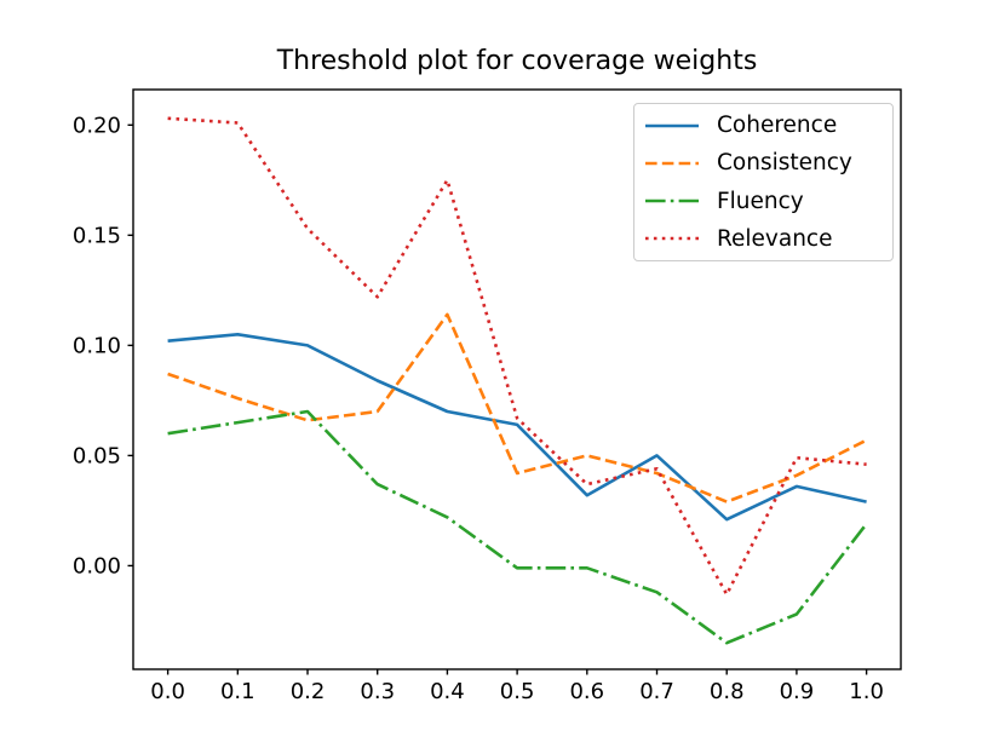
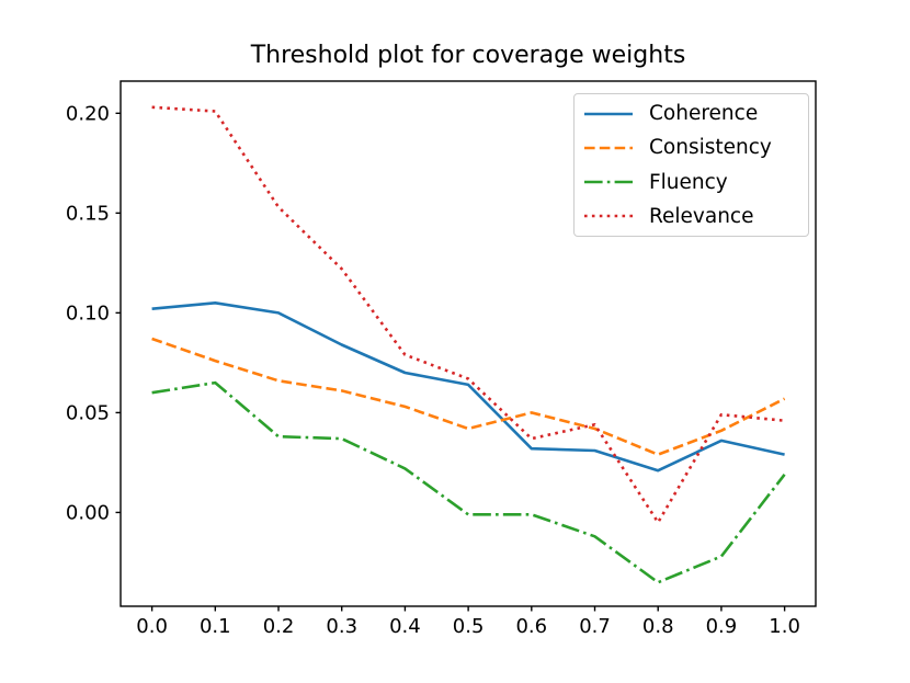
Fluency/0.2: 0.070 -> 0.038
Consistency/0.3: 0.070 -> 0.061
Consistency/0.4: 0.114 -> 0.053
Relevance/0.4: 0.175 -> 0.079
Coherence/0.7: 0.050 -> 0.031
Relevance/0.8: -0.013 -> -0.005
